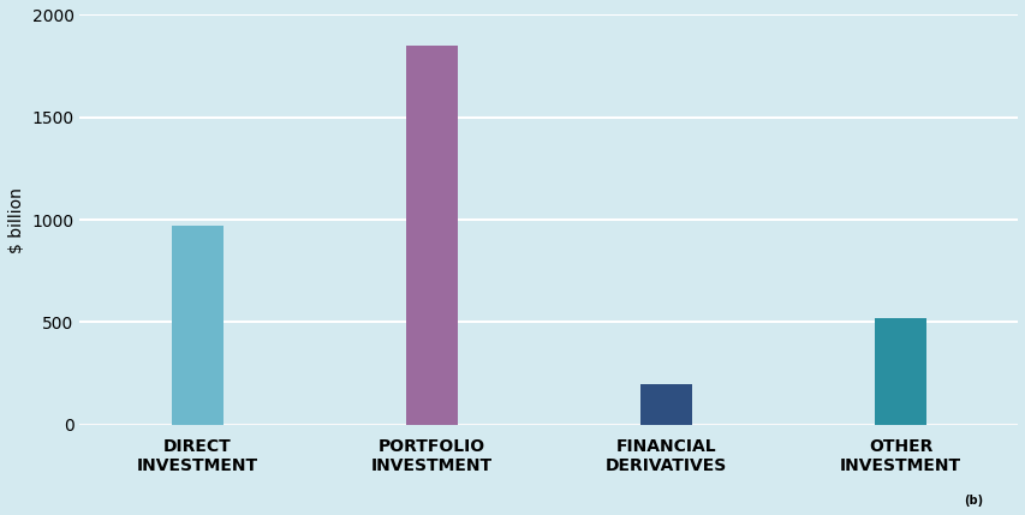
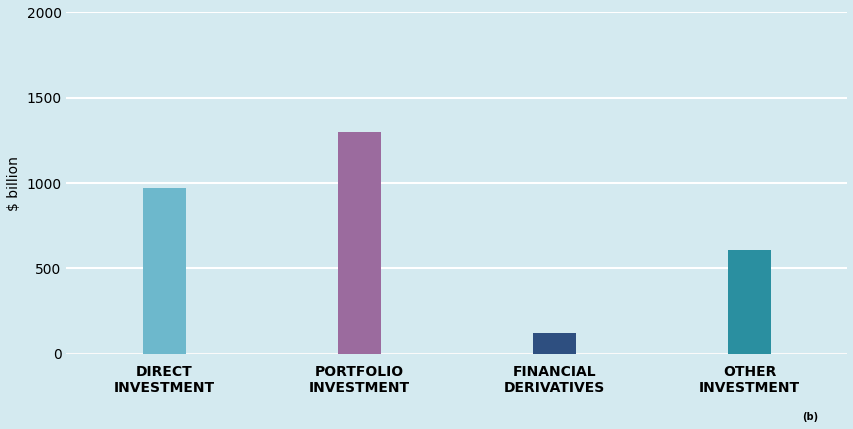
PORTFOLIO INVESTMENT: 1850 -> 1300
FINANCIAL DERIVATIVES: 200 -> 120
OTHER INVESTMENT: 520 -> 610
